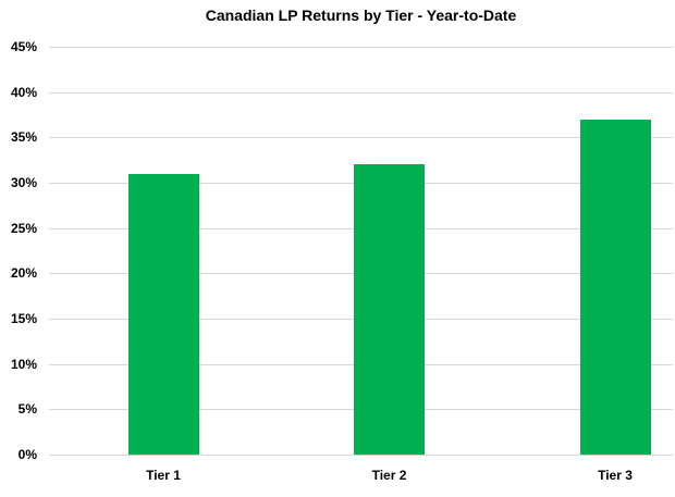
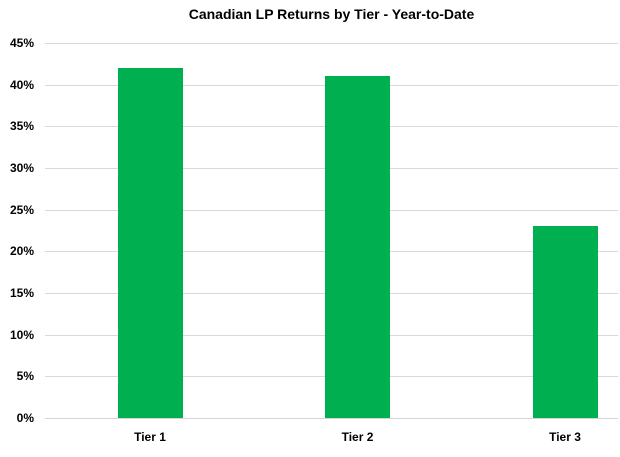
Tier 1: 31% -> 42%
Tier 2: 32% -> 41%
Tier 3: 37% -> 23%
